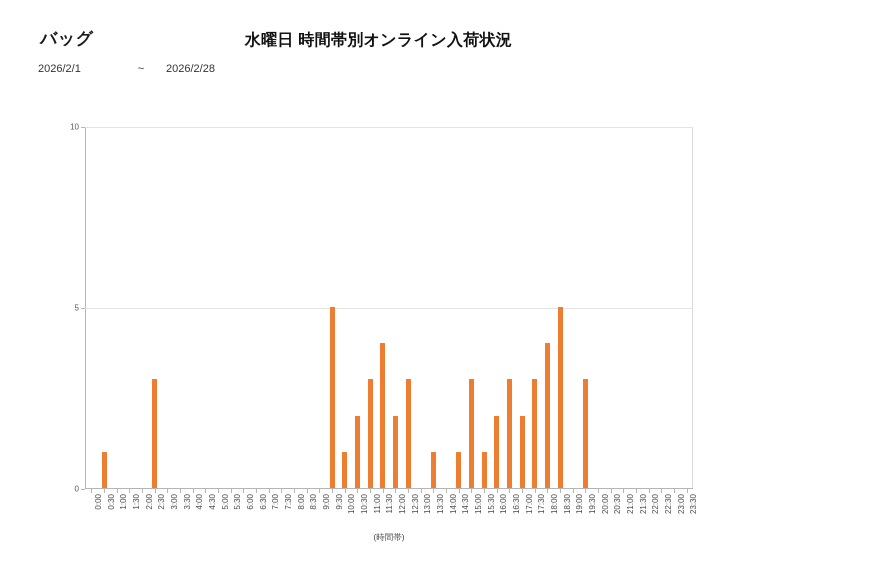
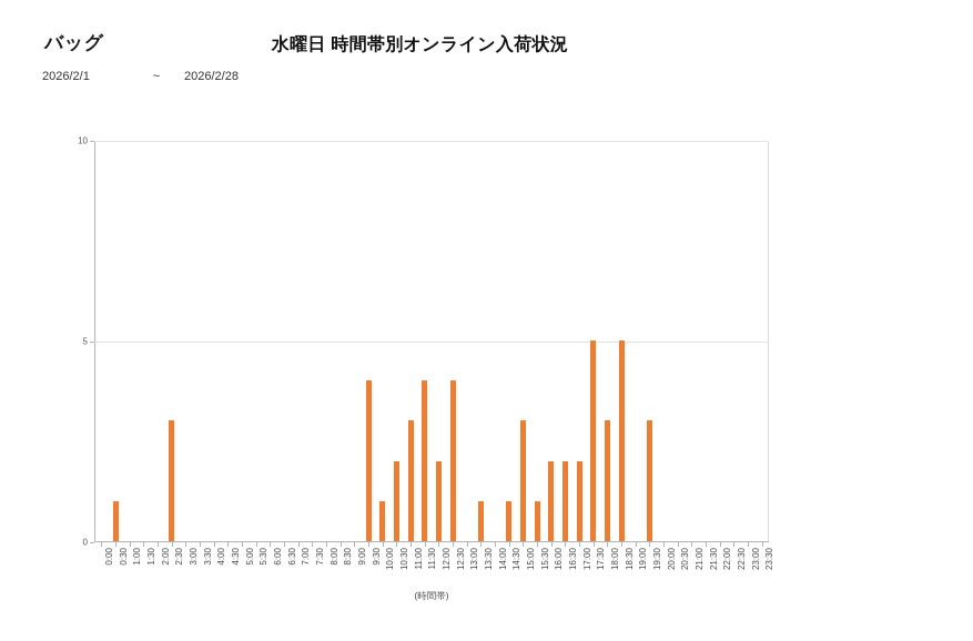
9:30: 5 -> 4
12:30: 3 -> 4
16:30: 3 -> 2
17:30: 3 -> 5
18:00: 4 -> 3
